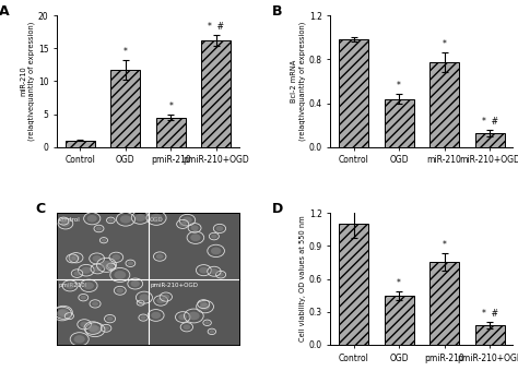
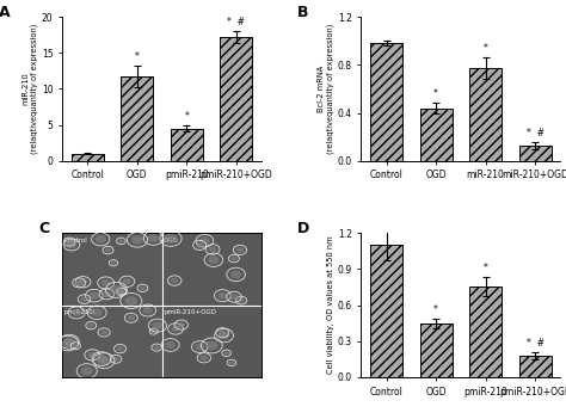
pmiR-210+OGD: 16.2 -> 17.2
